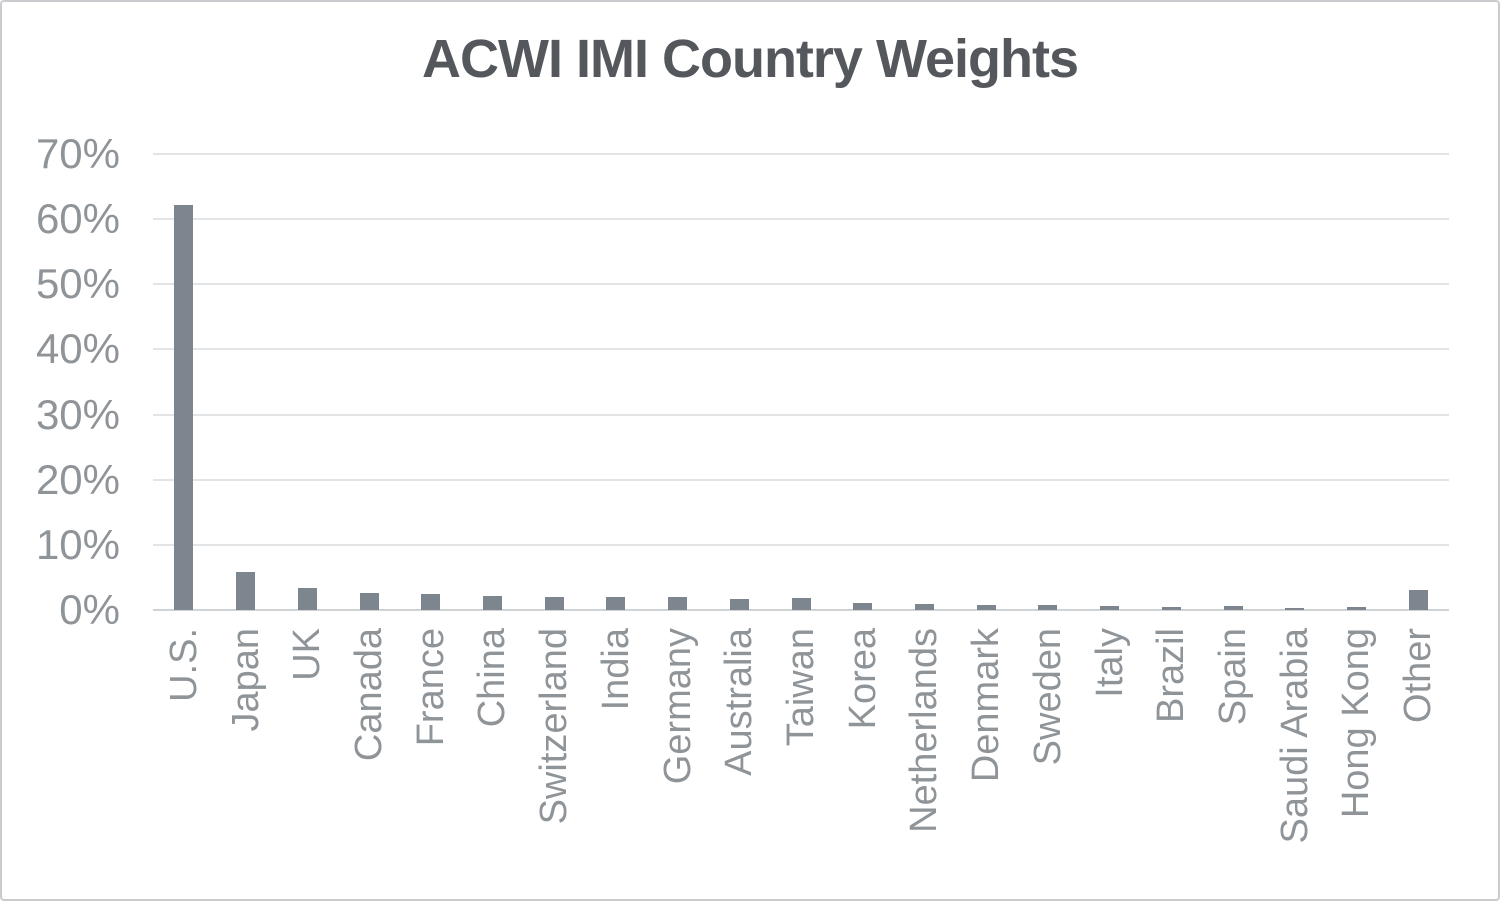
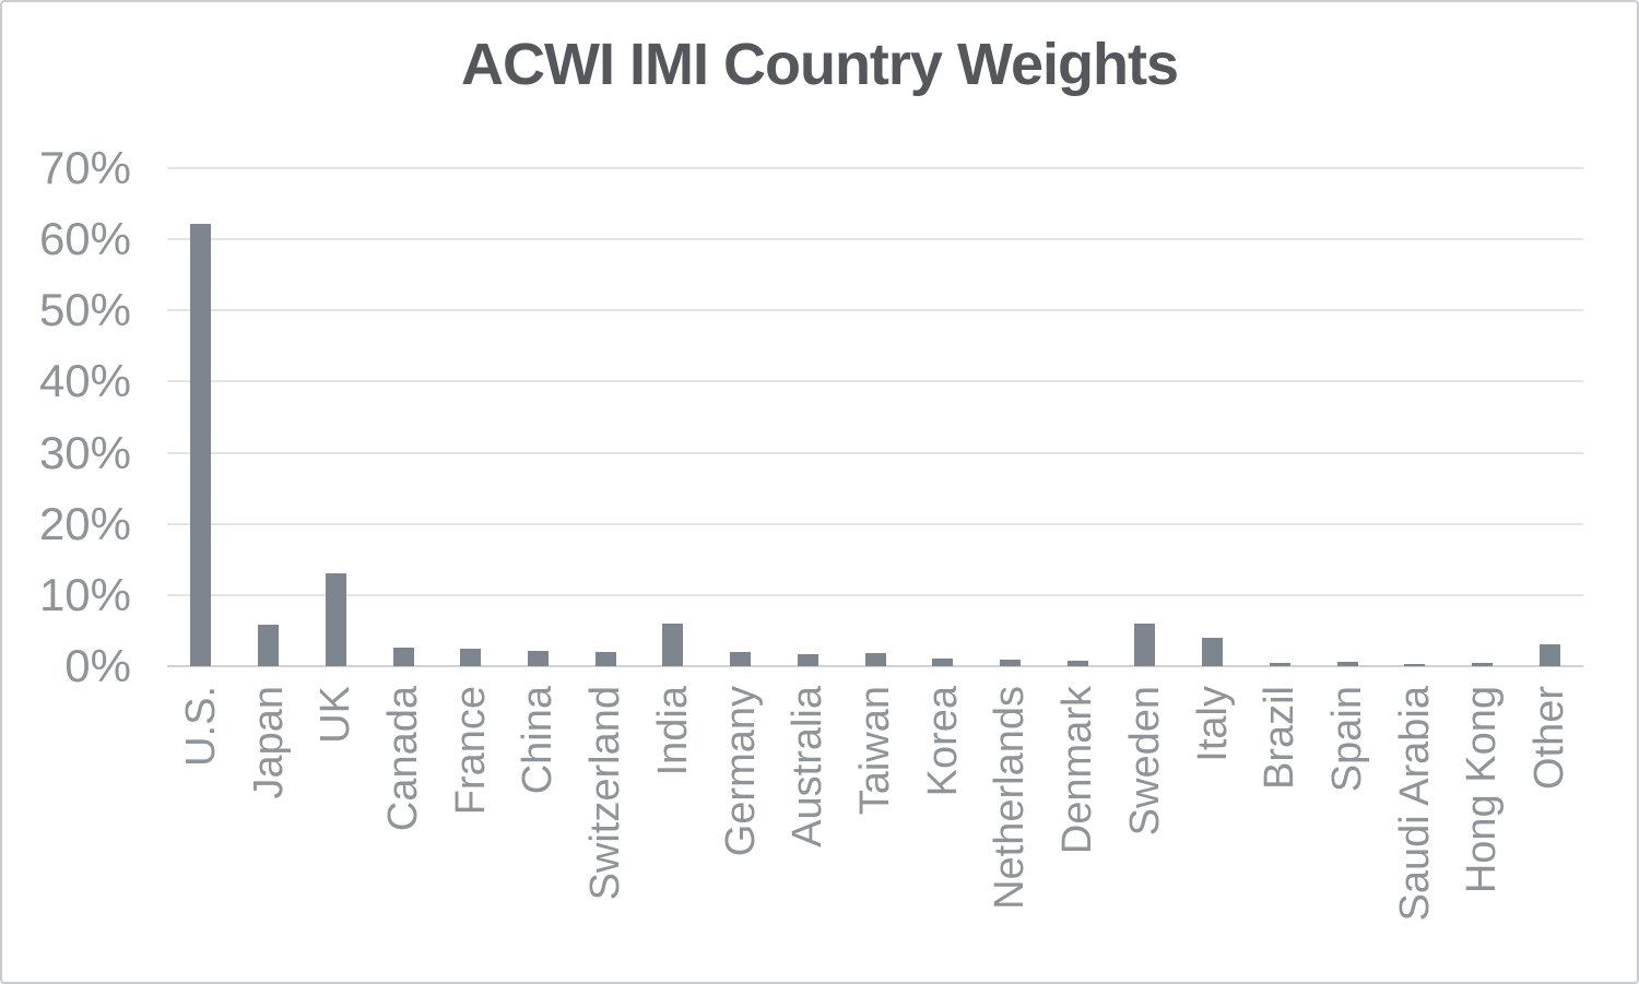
UK: 3% -> 13%
India: 2% -> 6%
Sweden: 1% -> 6%
Italy: 1% -> 4%
